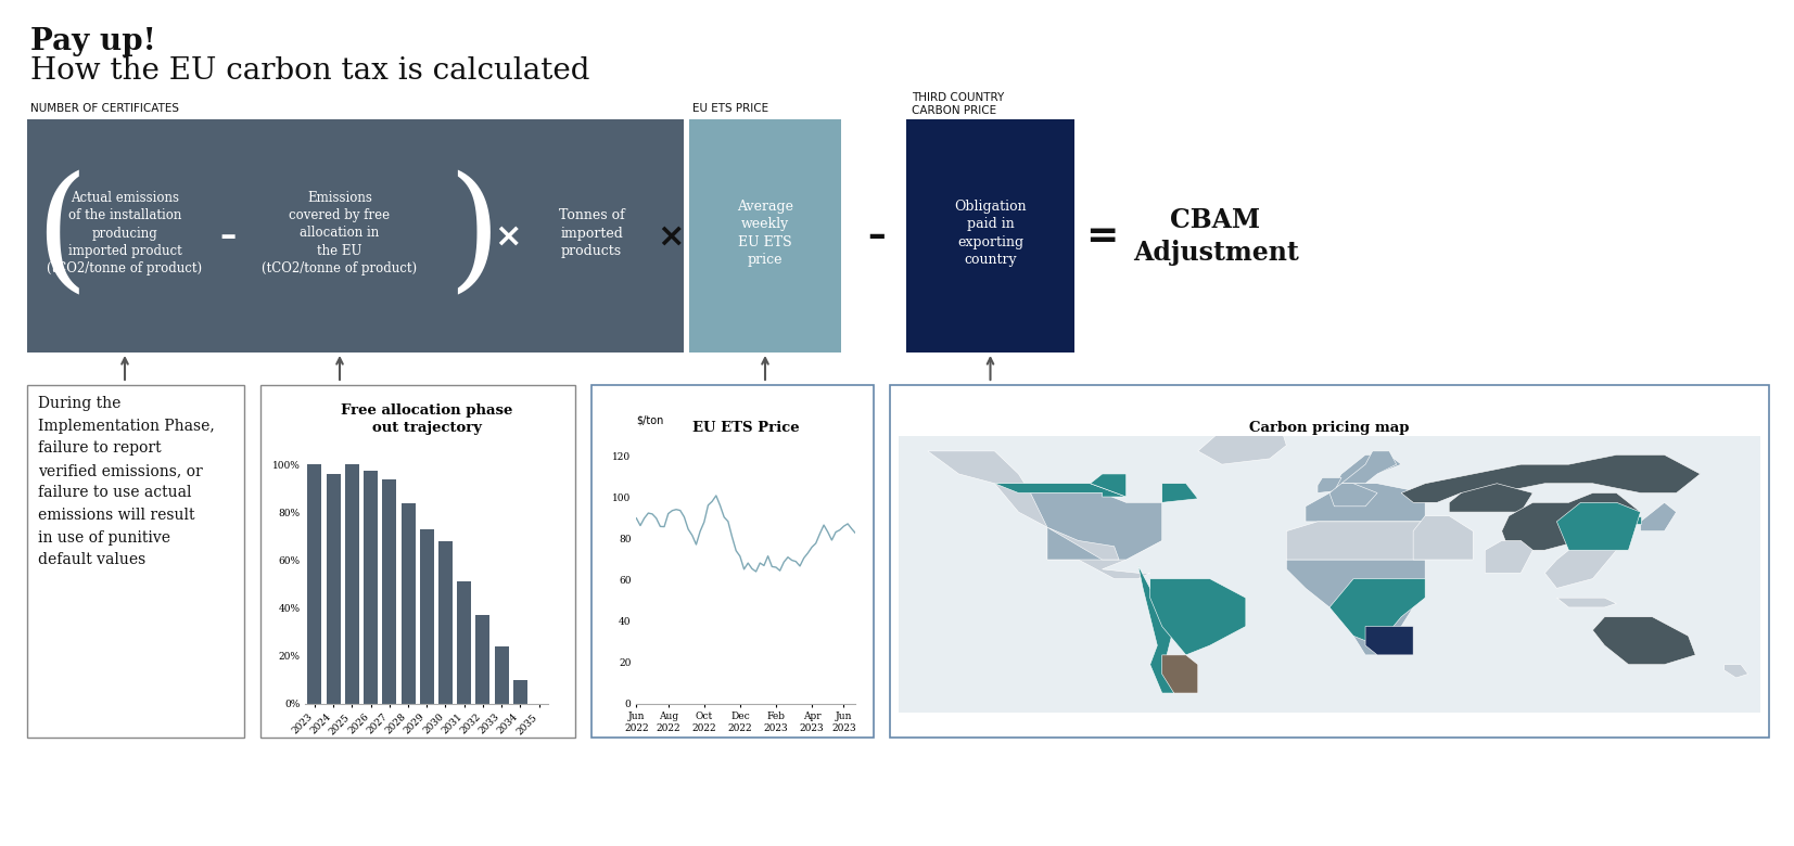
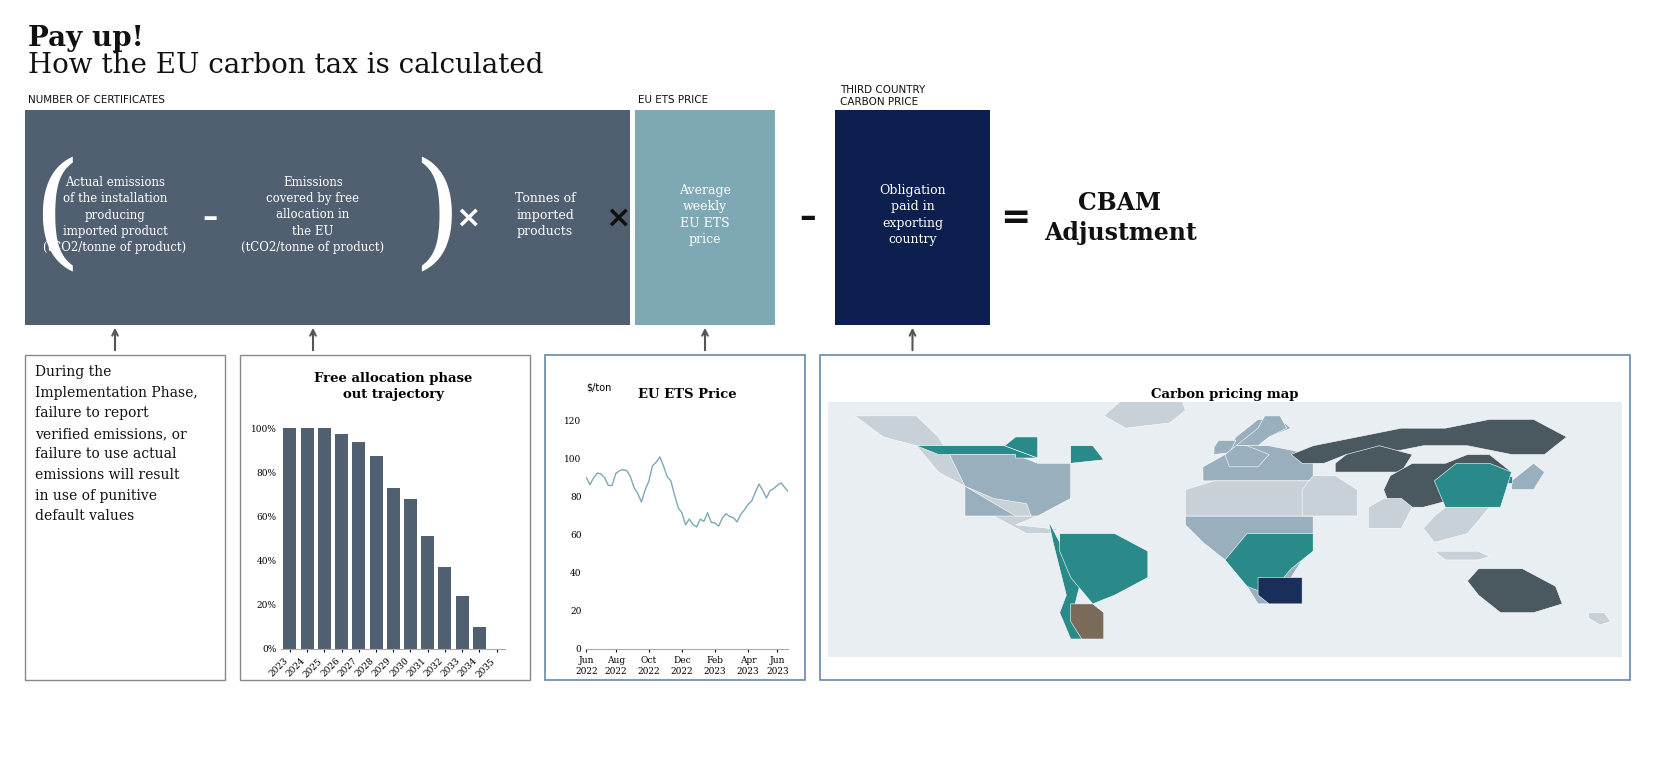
Free allocation phase out trajectory/2024: 96.0% -> 100.0%
Free allocation phase out trajectory/2028: 84.0% -> 87.5%
